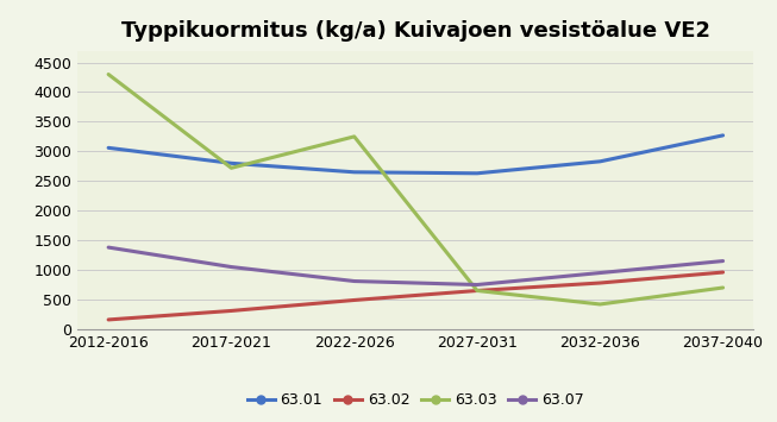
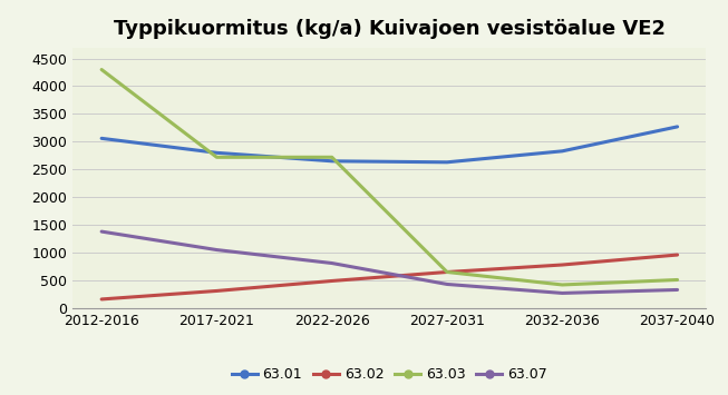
63.03/2022-2026: 3250 -> 2720
63.07/2027-2031: 750 -> 430
63.07/2032-2036: 950 -> 270
63.03/2037-2040: 700 -> 510
63.07/2037-2040: 1150 -> 330
